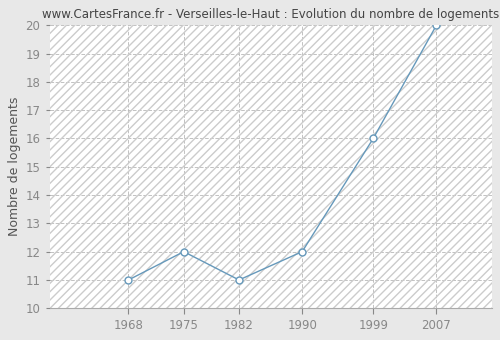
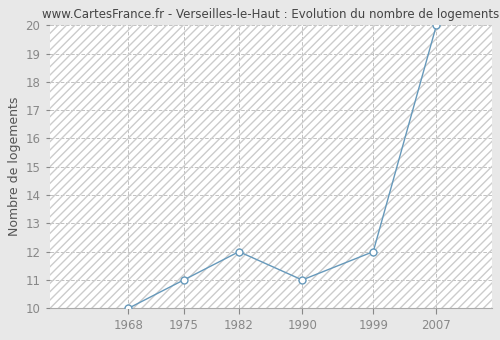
1968: 11 -> 10
1975: 12 -> 11
1982: 11 -> 12
1990: 12 -> 11
1999: 16 -> 12
